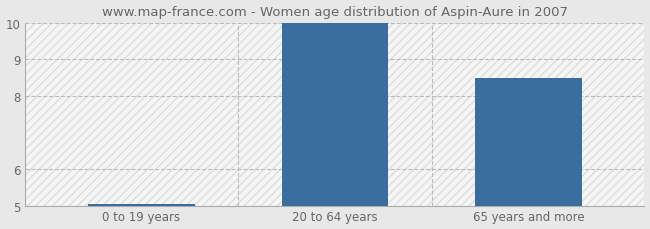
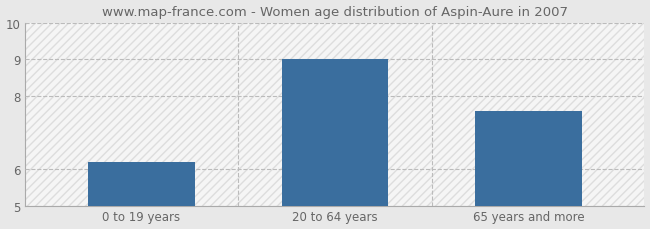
0 to 19 years: 5.05 -> 6.20
20 to 64 years: 10.00 -> 9.00
65 years and more: 8.50 -> 7.60
